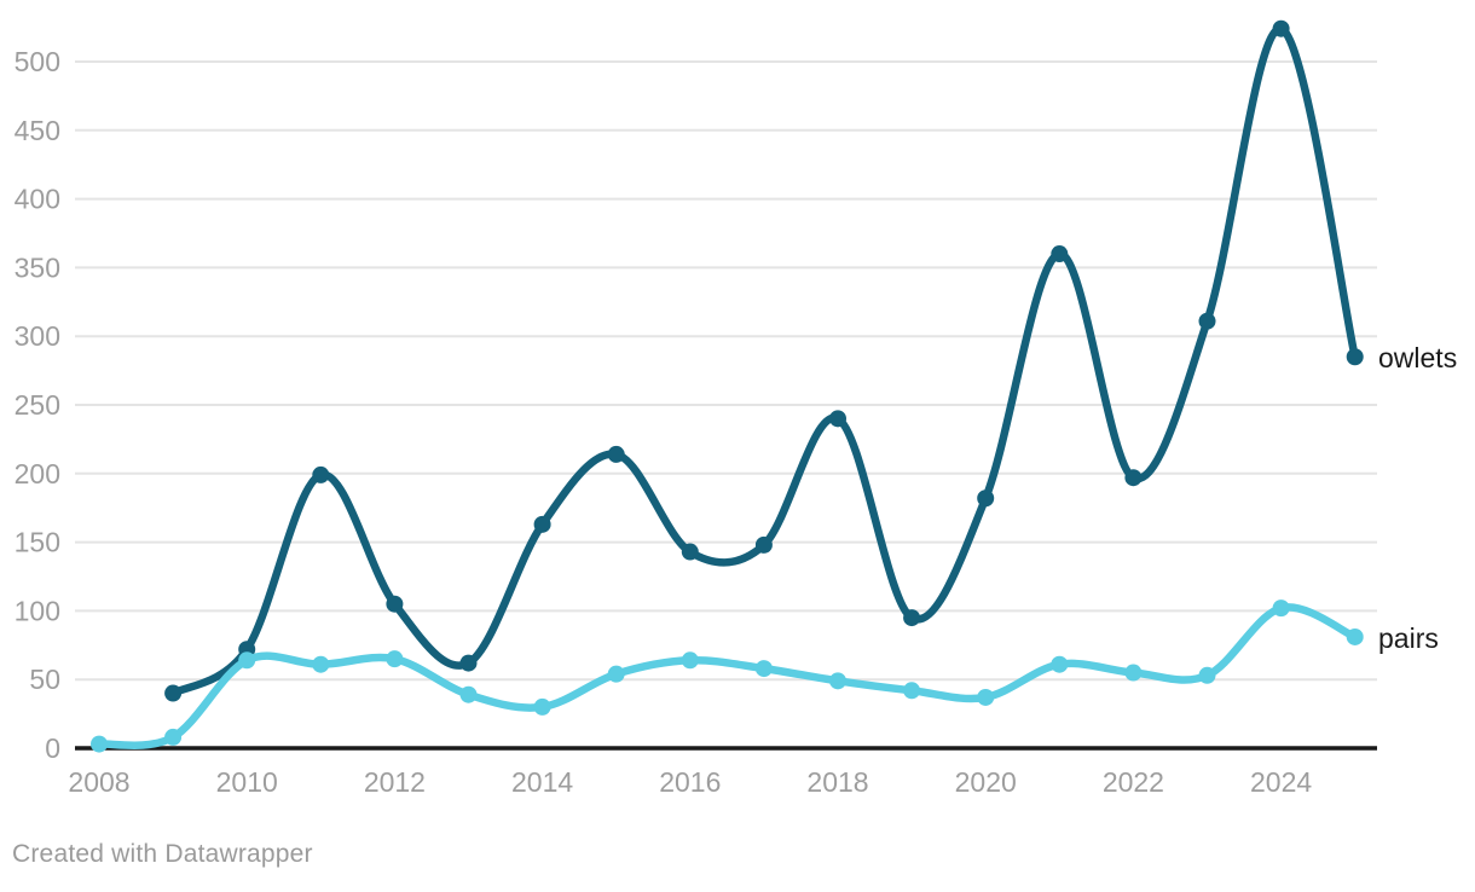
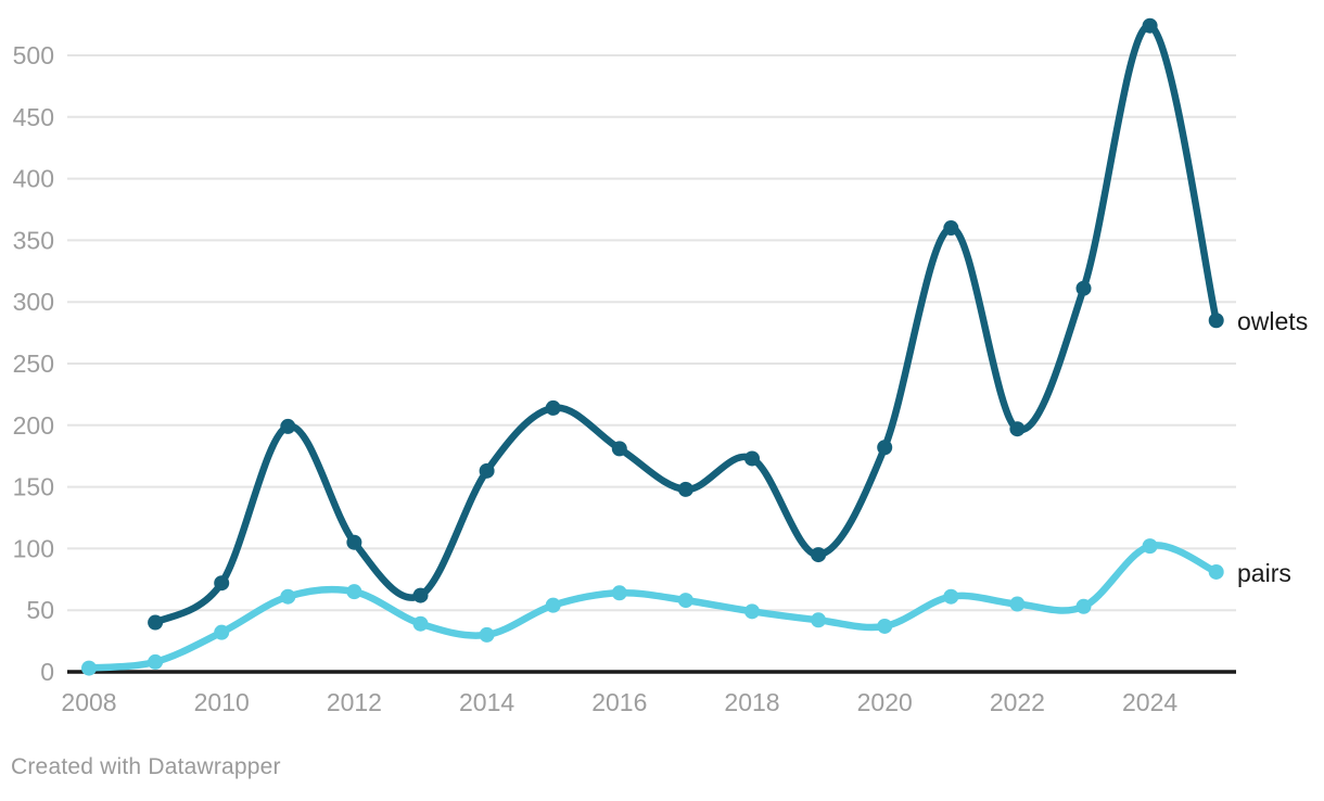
pairs/2010: 64 -> 32
owlets/2016: 143 -> 181
owlets/2018: 240 -> 173
